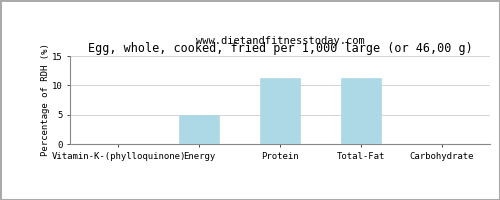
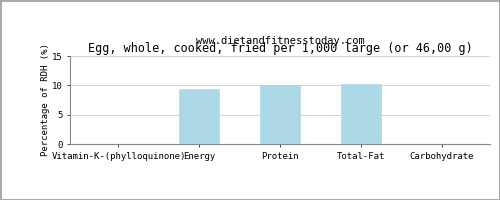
Energy: 5.0 -> 9.4
Protein: 11.2 -> 10.0
Total-Fat: 11.2 -> 10.2
